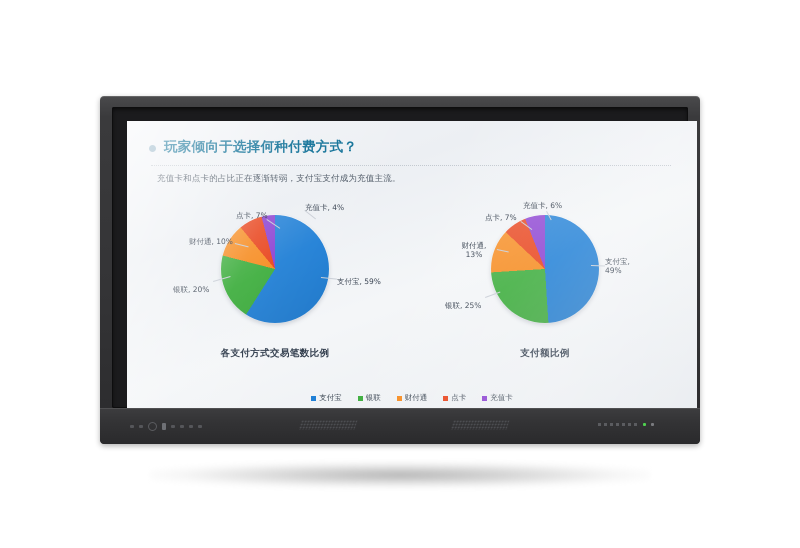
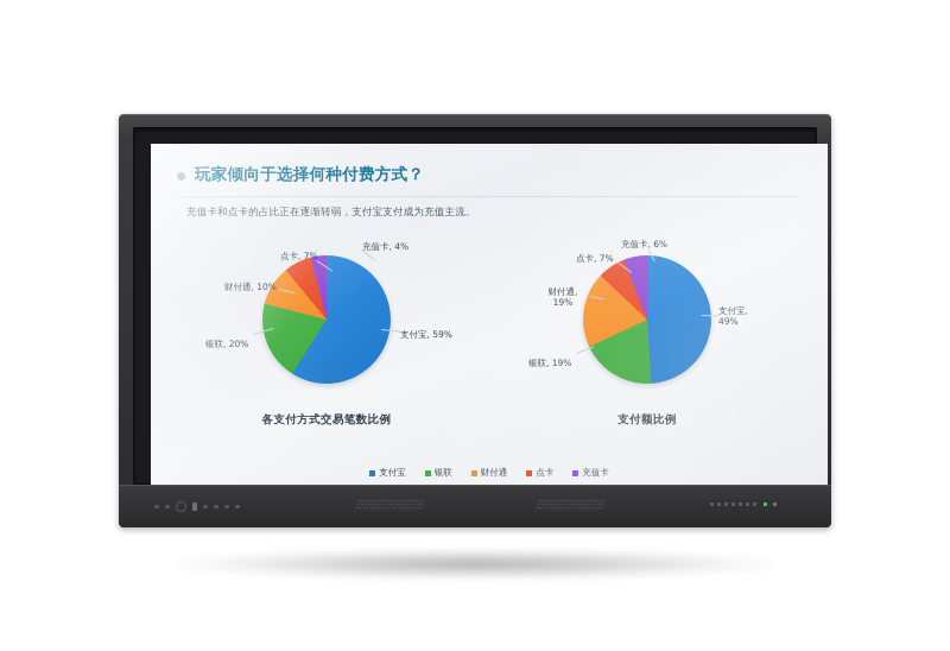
支付额比例/银联: 25% -> 19%
支付额比例/财付通: 13% -> 19%
